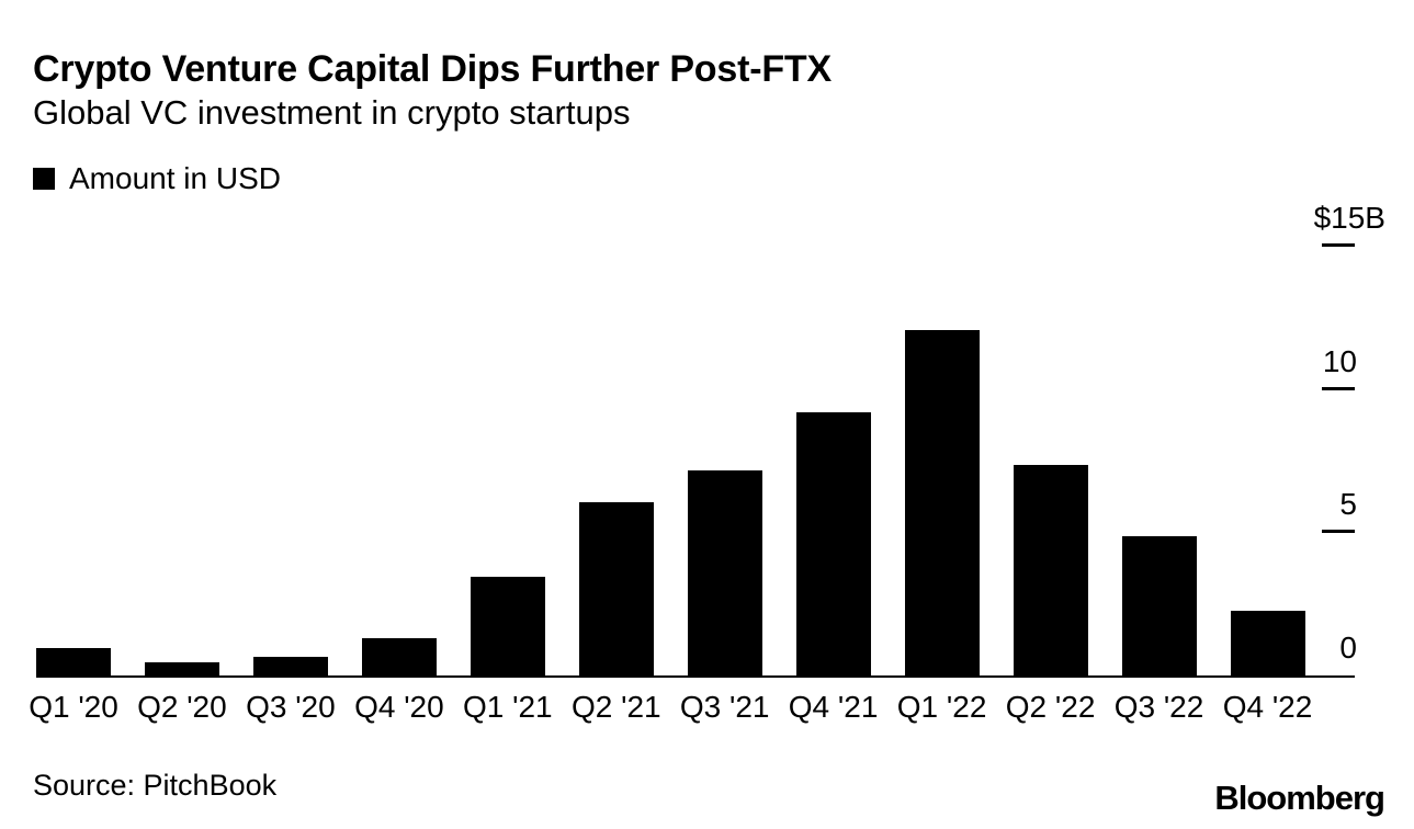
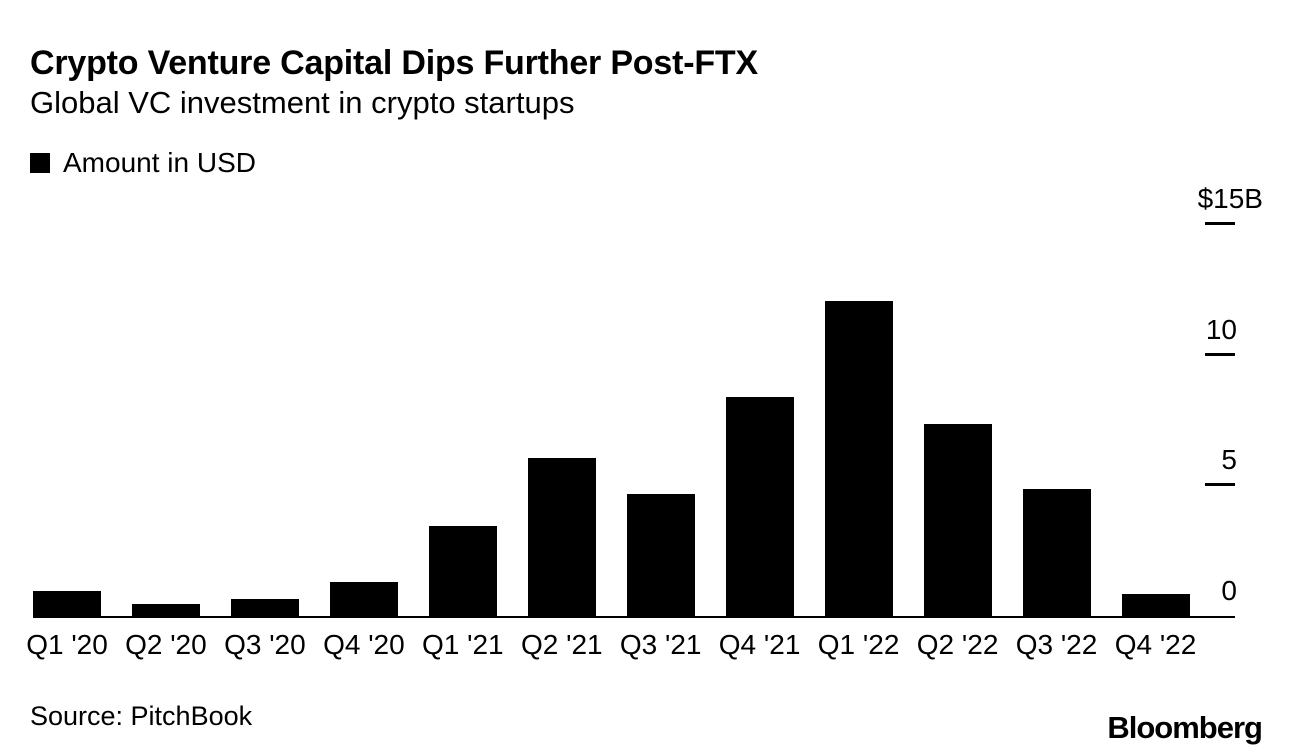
Q3 '21: 7.2 -> 4.7
Q4 '21: 9.2 -> 8.4
Q4 '22: 2.3 -> 0.9
